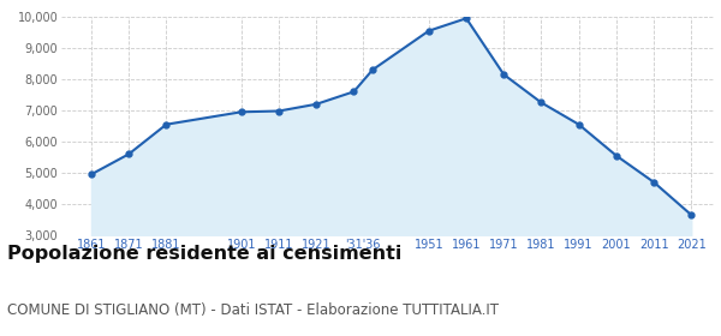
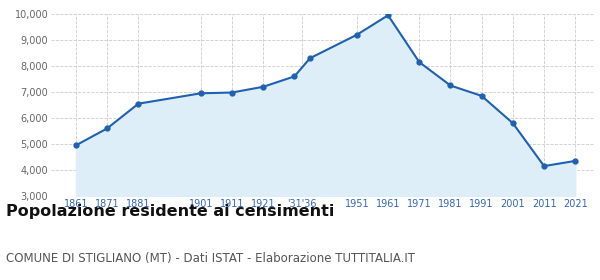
1951: 9,550 -> 9,200
1991: 6,550 -> 6,850
2001: 5,550 -> 5,800
2011: 4,700 -> 4,150
2021: 3,650 -> 4,350
